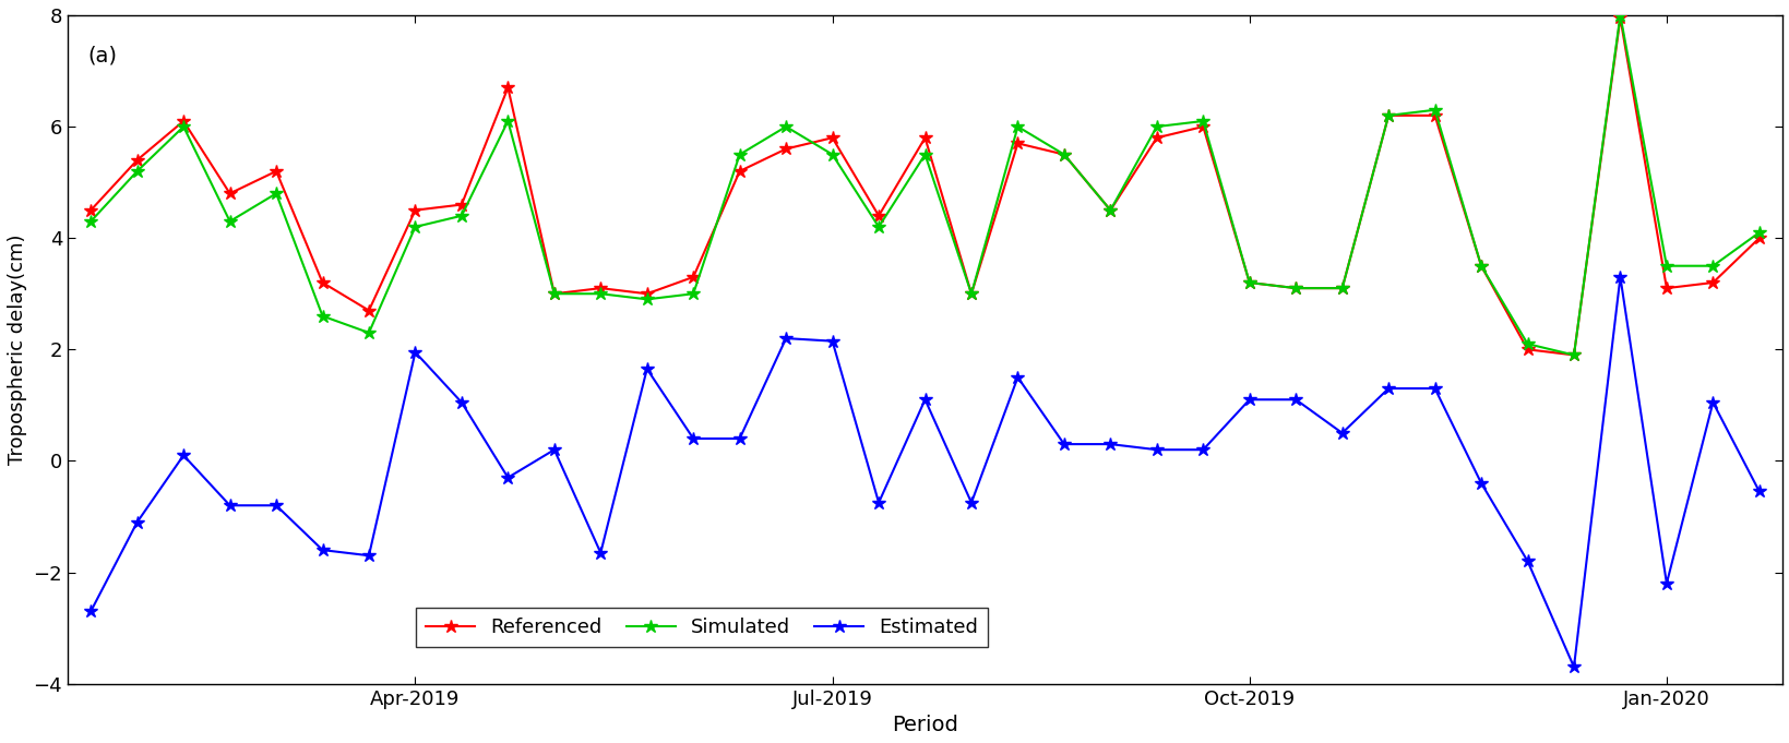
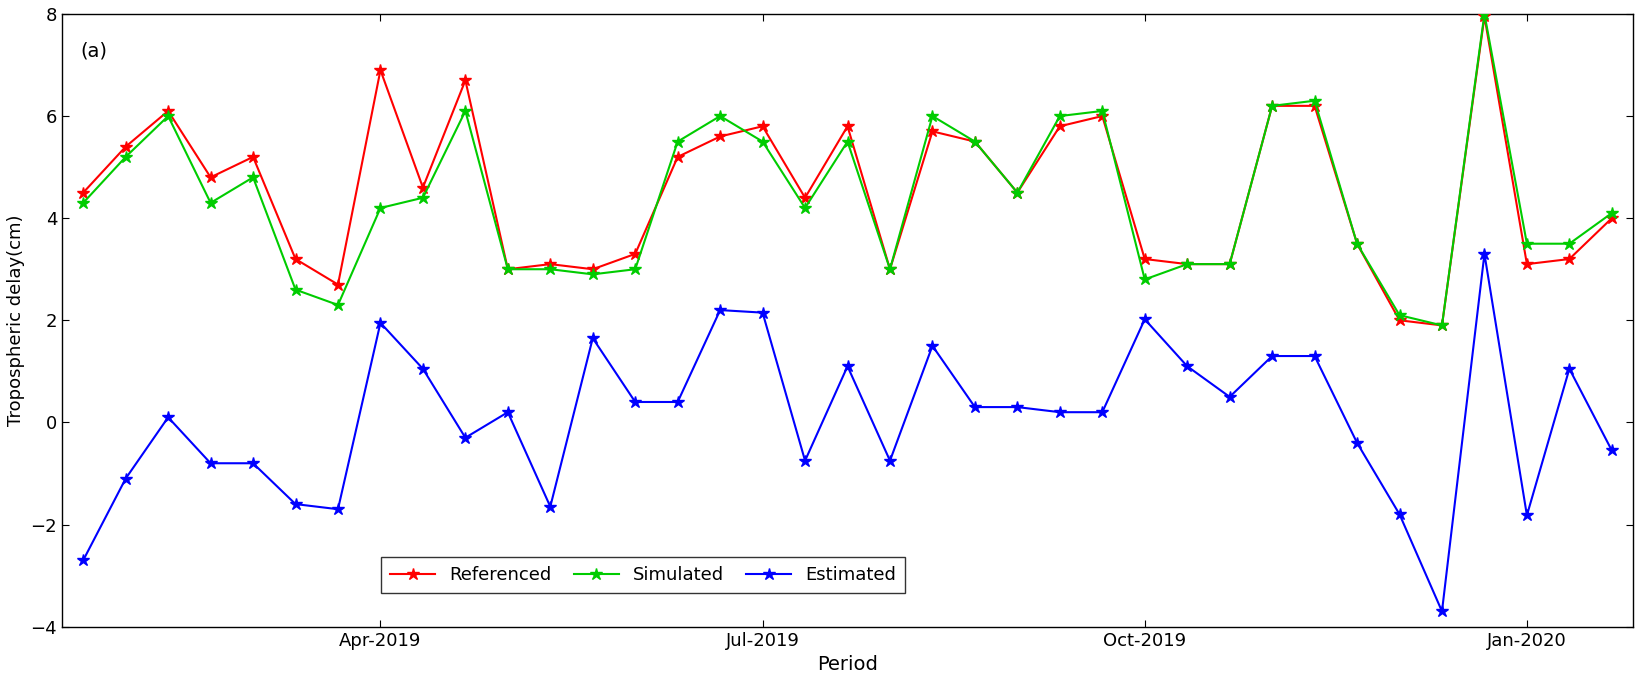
Referenced/Apr-2019: 4.50 -> 6.90
Simulated/Oct-2019: 3.2 -> 2.8
Estimated/Oct-2019: 1.10 -> 2.02
Estimated/Jan-2020: -2.20 -> -1.82
